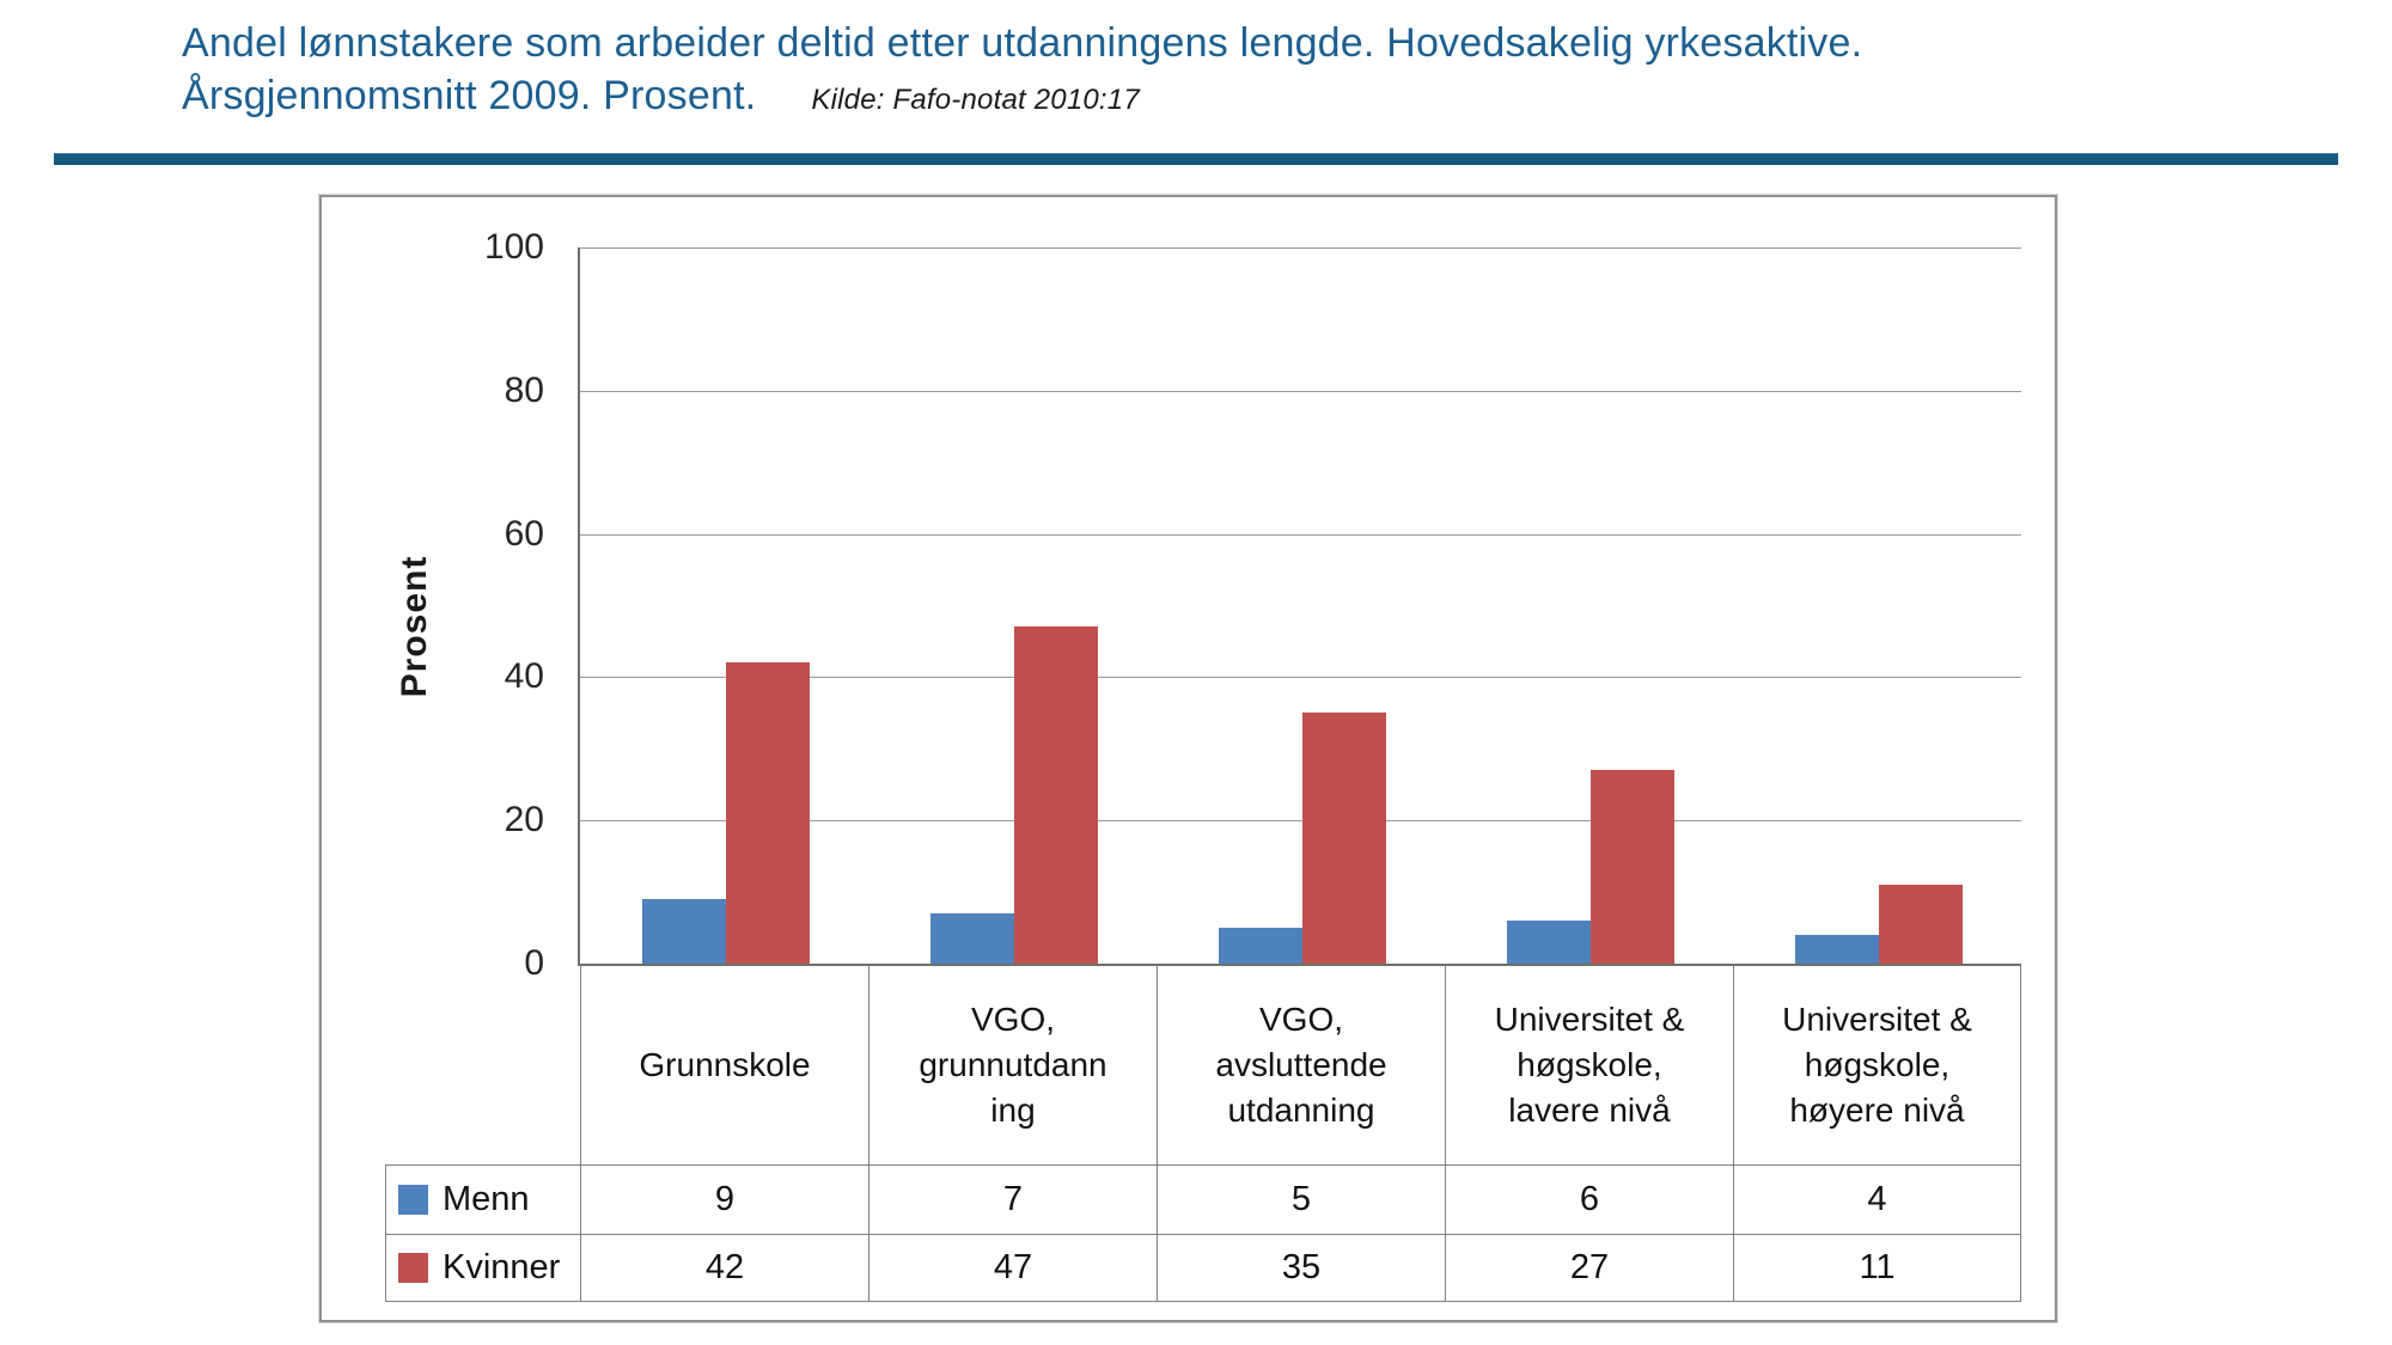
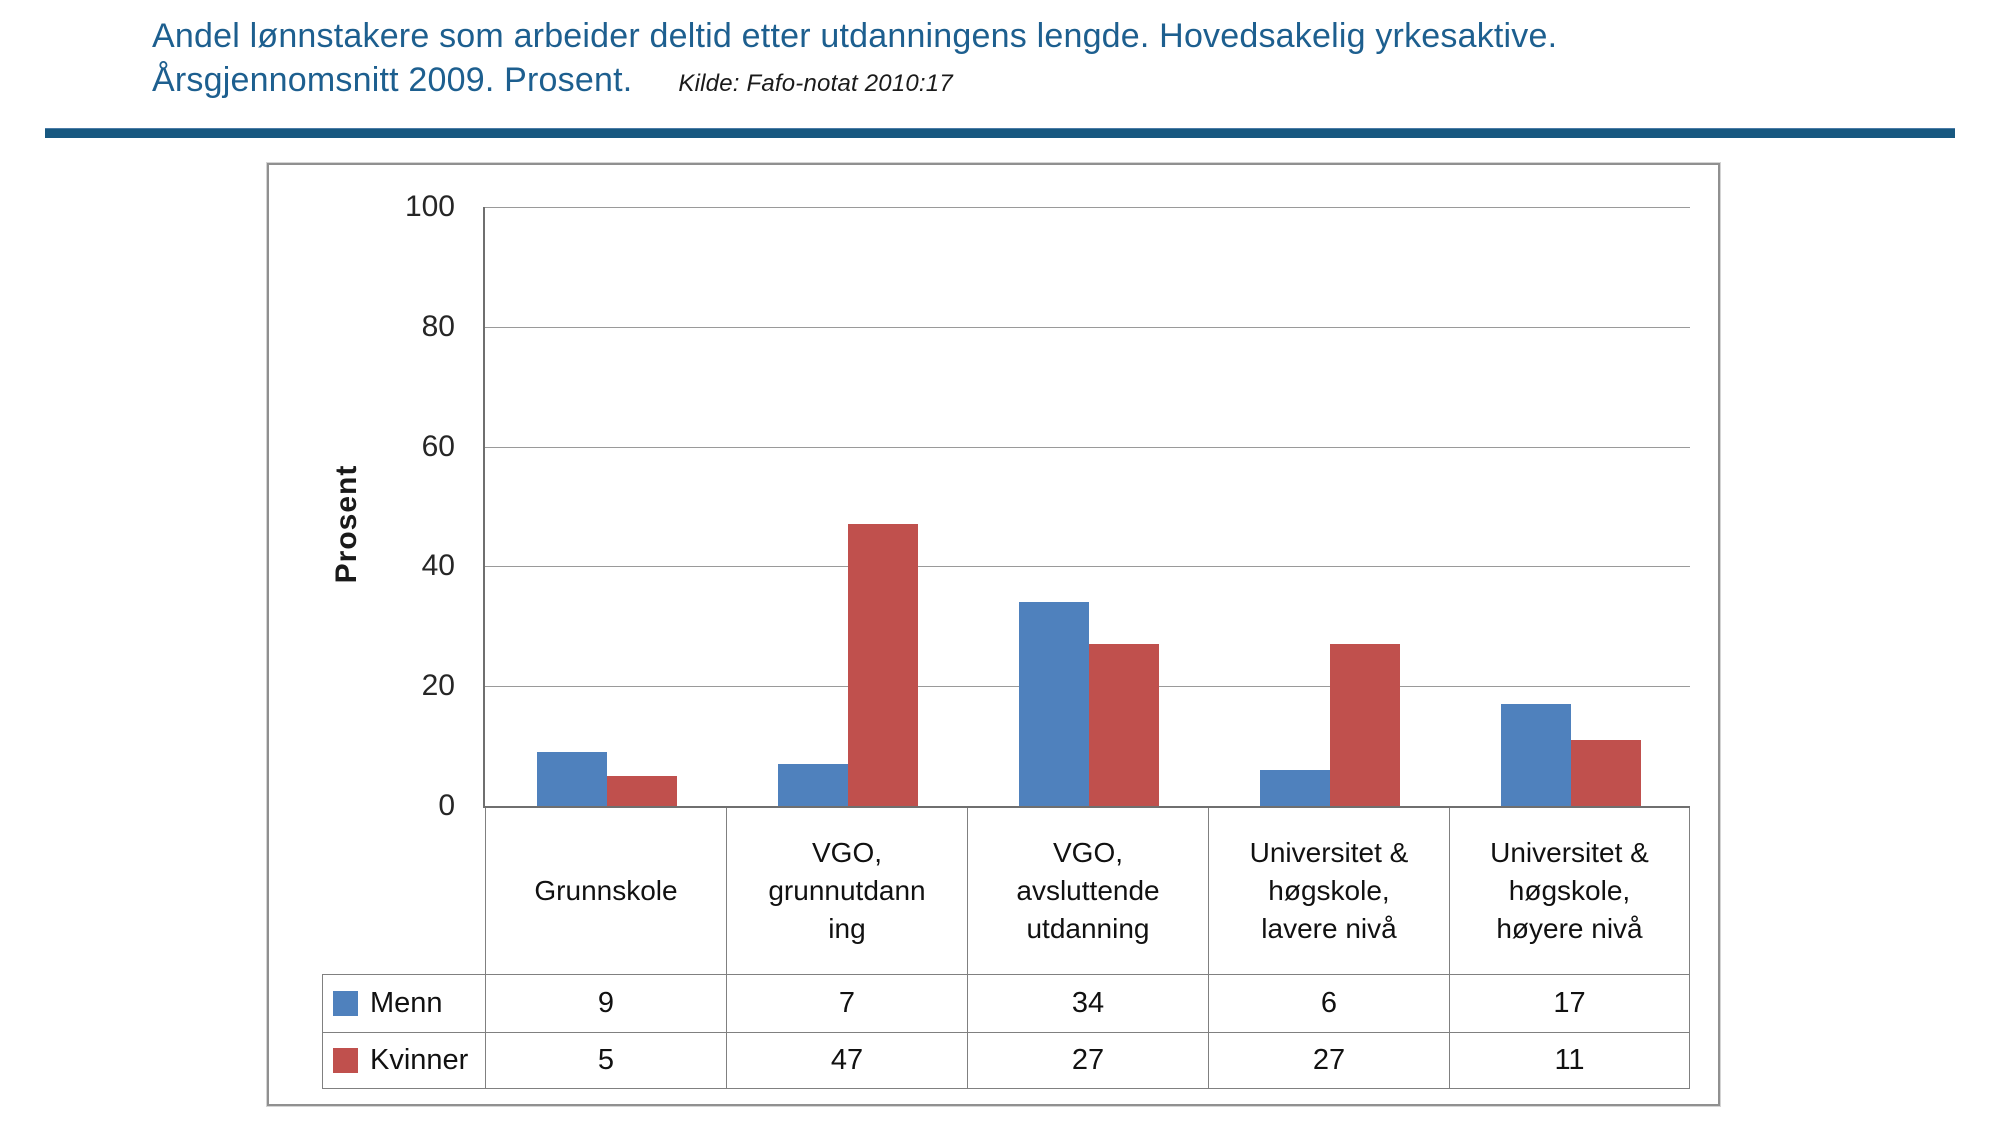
Kvinner/Grunnskole: 42 -> 5
Menn/VGO, avsluttende utdanning: 5 -> 34
Kvinner/VGO, avsluttende utdanning: 35 -> 27
Menn/Universitet & høgskole, høyere nivå: 4 -> 17
